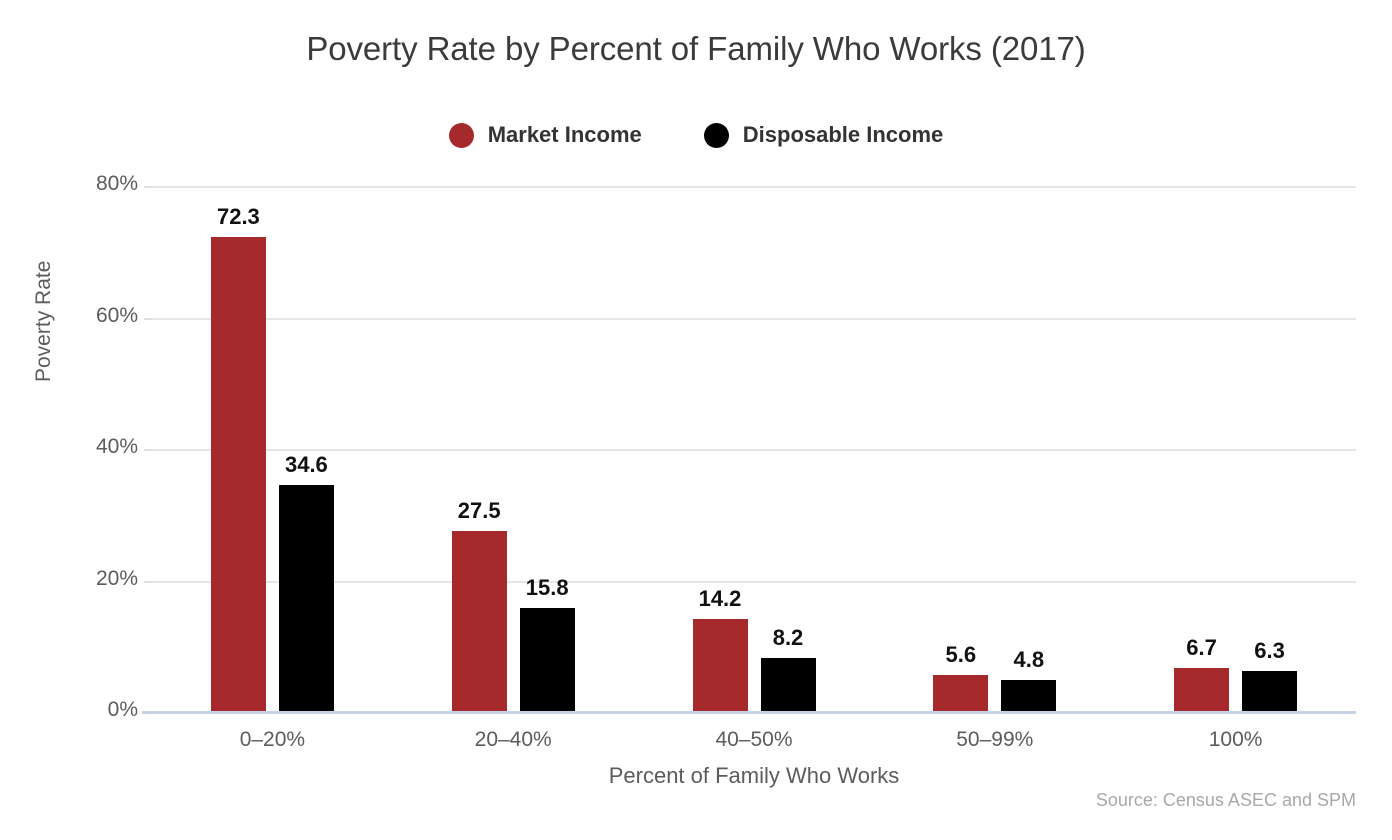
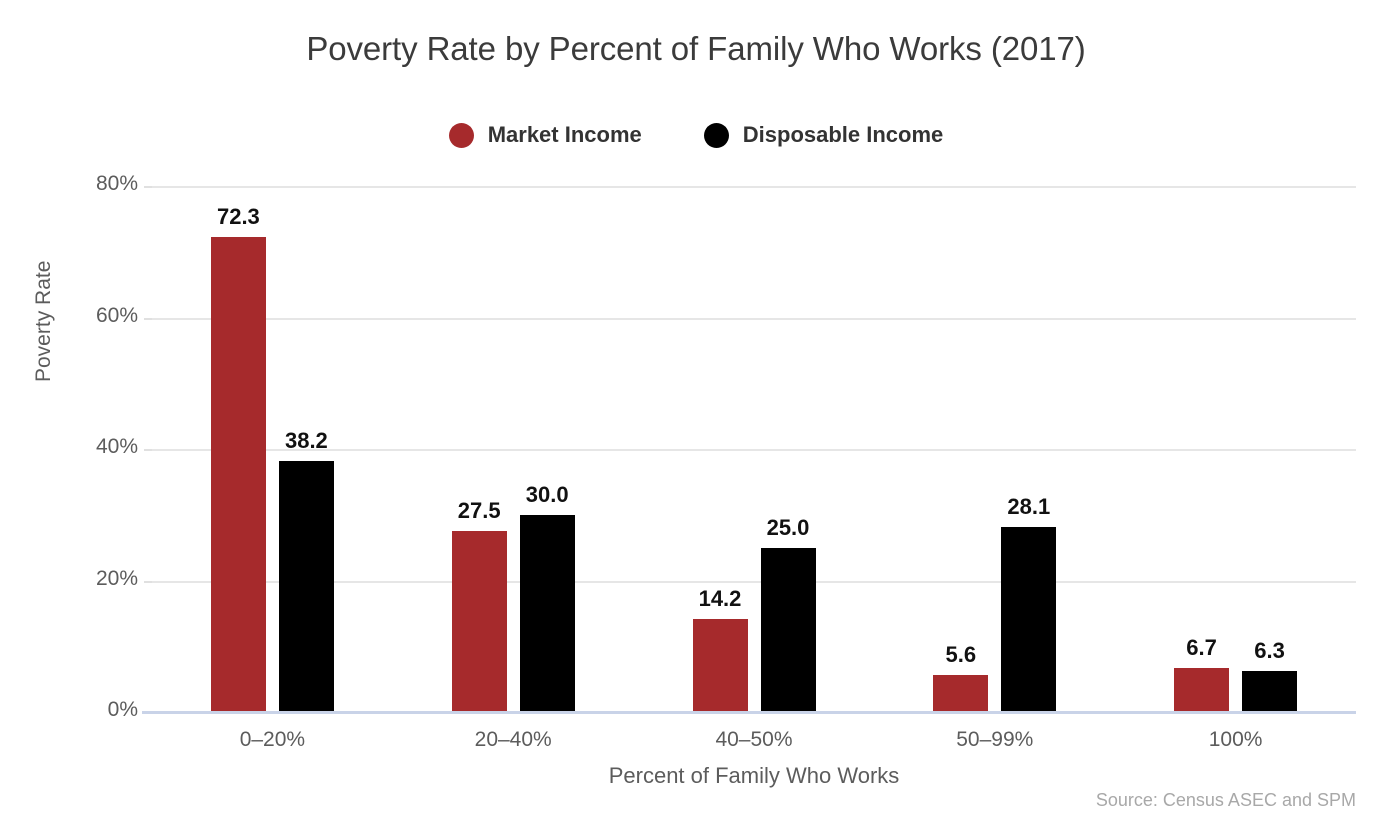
Disposable Income/0–20%: 34.6 -> 38.2
Disposable Income/20–40%: 15.8 -> 30.0
Disposable Income/40–50%: 8.2 -> 25.0
Disposable Income/50–99%: 4.8 -> 28.1
